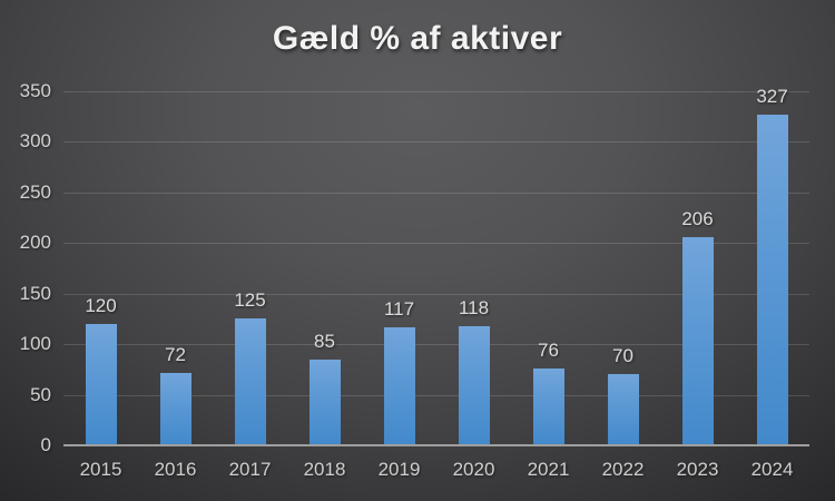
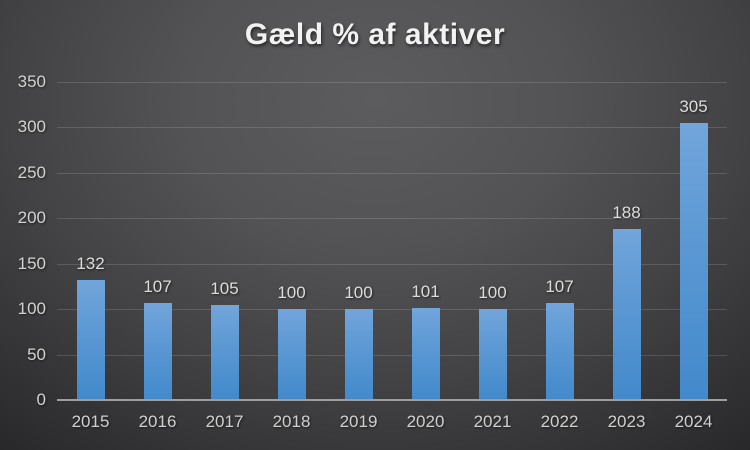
2015: 120 -> 132
2016: 72 -> 107
2017: 125 -> 105
2018: 85 -> 100
2019: 117 -> 100
2020: 118 -> 101
2021: 76 -> 100
2022: 70 -> 107
2023: 206 -> 188
2024: 327 -> 305
